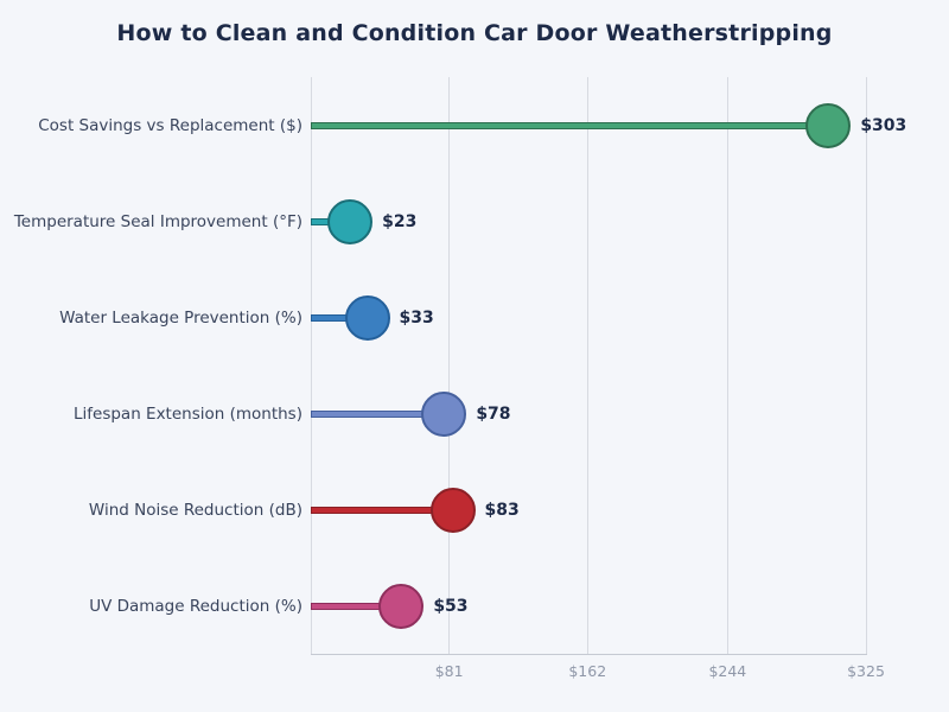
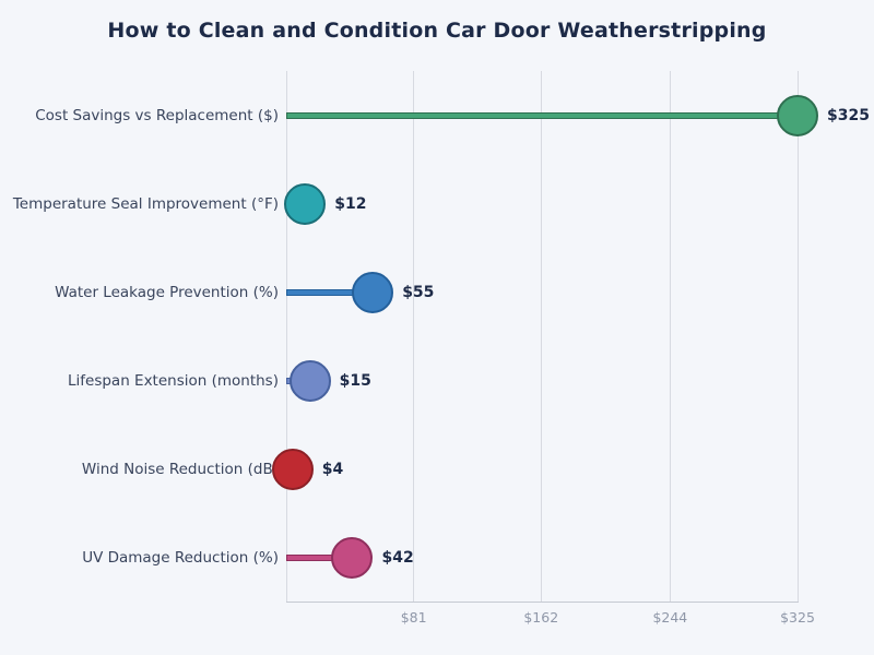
Cost Savings vs Replacement ($): $303 -> $325
Temperature Seal Improvement (°F): $23 -> $12
Water Leakage Prevention (%): $33 -> $55
Lifespan Extension (months): $78 -> $15
Wind Noise Reduction (dB): $83 -> $4
UV Damage Reduction (%): $53 -> $42
